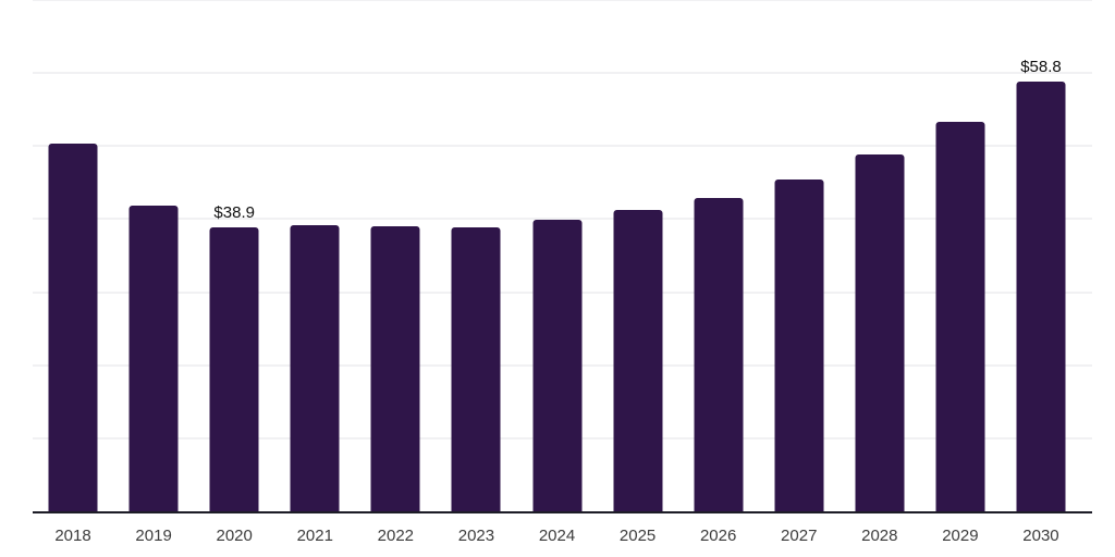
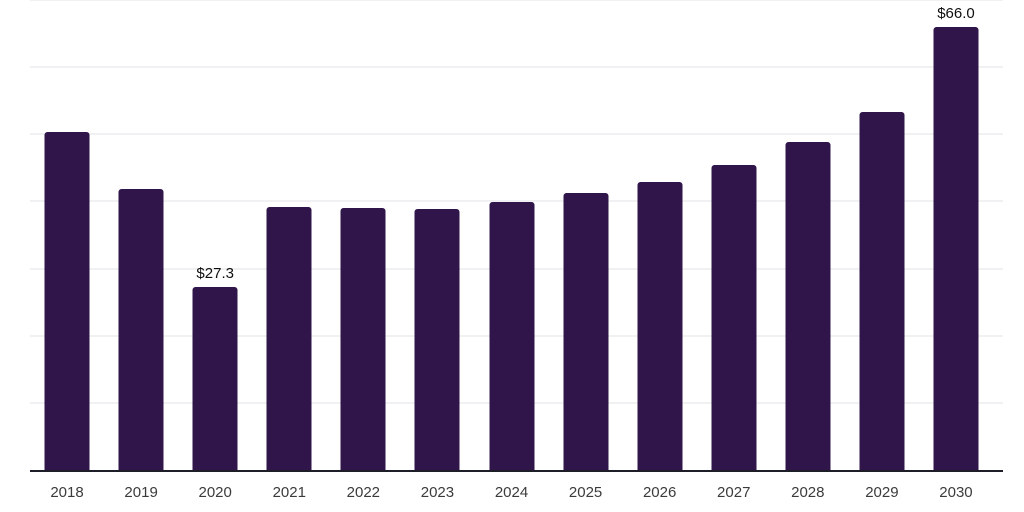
2020: $38.9 -> $27.3
2030: $58.8 -> $66.0
